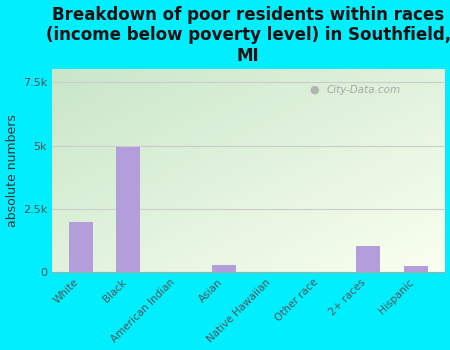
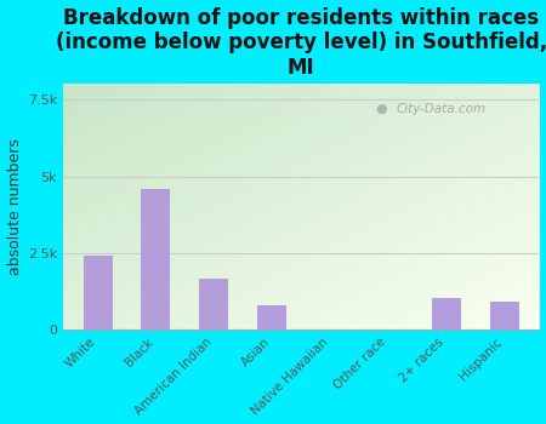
White: 2.00k -> 2.40k
Black: 4.95k -> 4.60k
American Indian: 0.01k -> 1.65k
Asian: 0.30k -> 0.80k
Hispanic: 0.23k -> 0.90k
